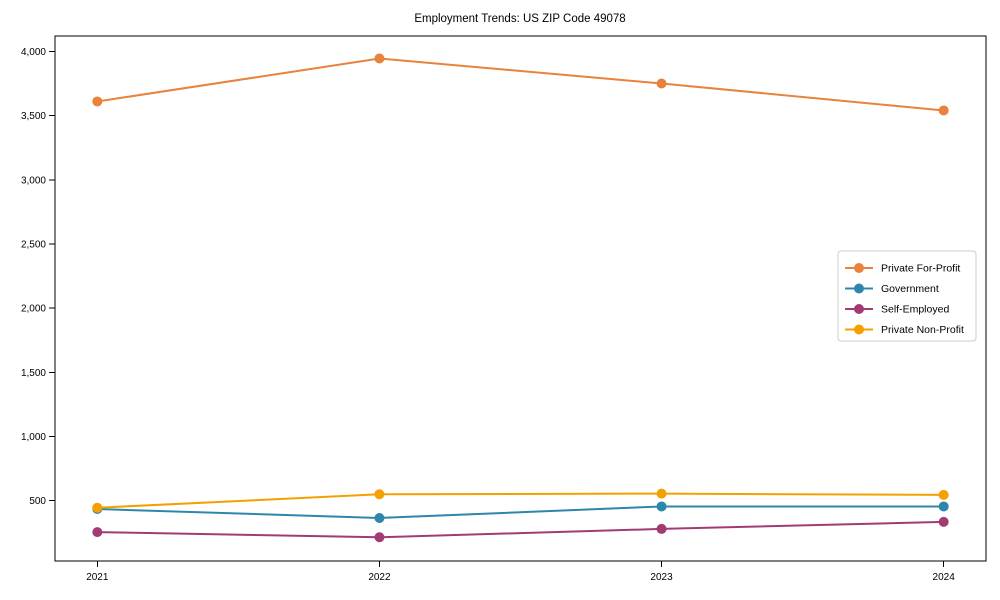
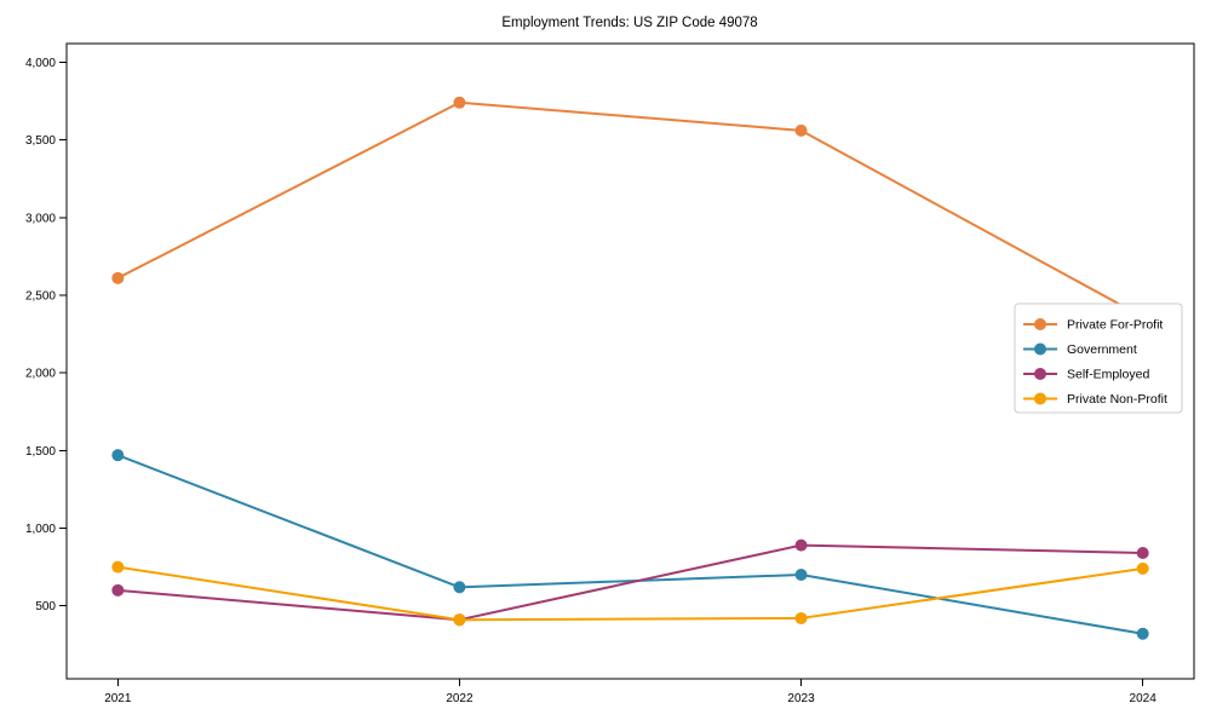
Private For-Profit/2021: 3610 -> 2610
Government/2021: 440 -> 1470
Self-Employed/2021: 260 -> 600
Private Non-Profit/2021: 440 -> 750
Private For-Profit/2022: 3940 -> 3740
Government/2022: 360 -> 620
Self-Employed/2022: 220 -> 410
Private Non-Profit/2022: 550 -> 410
Private For-Profit/2023: 3750 -> 3560
Government/2023: 460 -> 700
Self-Employed/2023: 280 -> 890
Private Non-Profit/2023: 560 -> 420
Private For-Profit/2024: 3540 -> 2360
Government/2024: 460 -> 320
Self-Employed/2024: 340 -> 840
Private Non-Profit/2024: 540 -> 740
